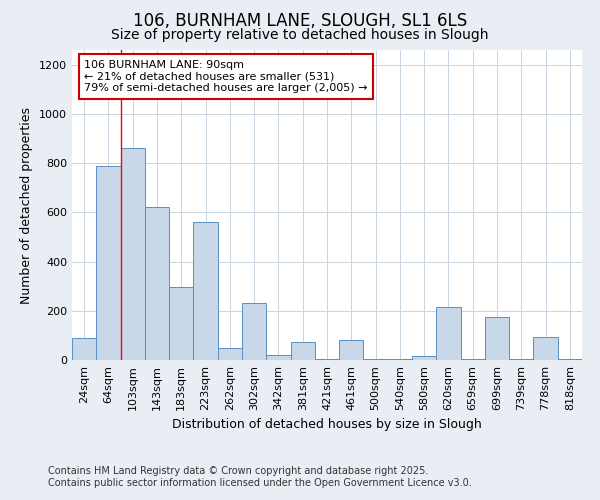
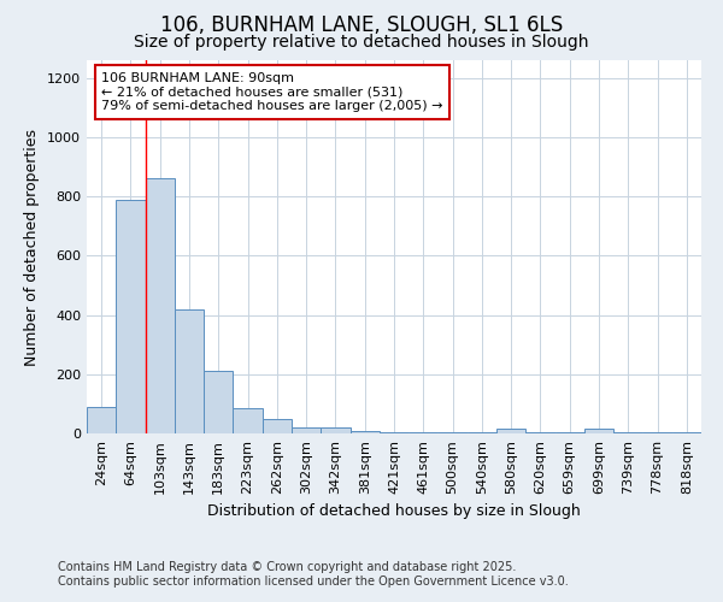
143sqm: 620 -> 420
183sqm: 295 -> 210
223sqm: 560 -> 85
302sqm: 230 -> 20
381sqm: 75 -> 10
461sqm: 80 -> 5
620sqm: 215 -> 5
699sqm: 175 -> 15
778sqm: 95 -> 5
